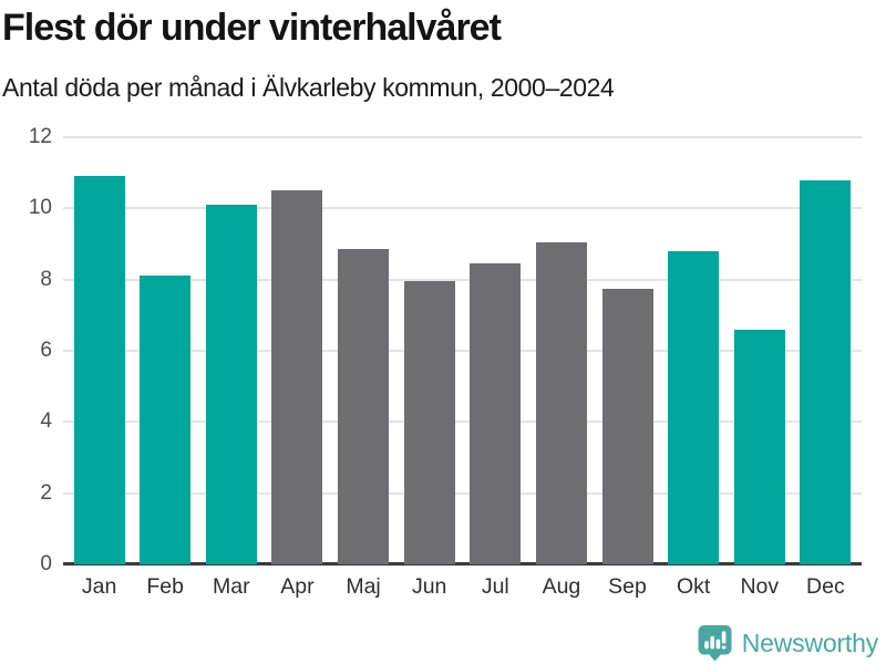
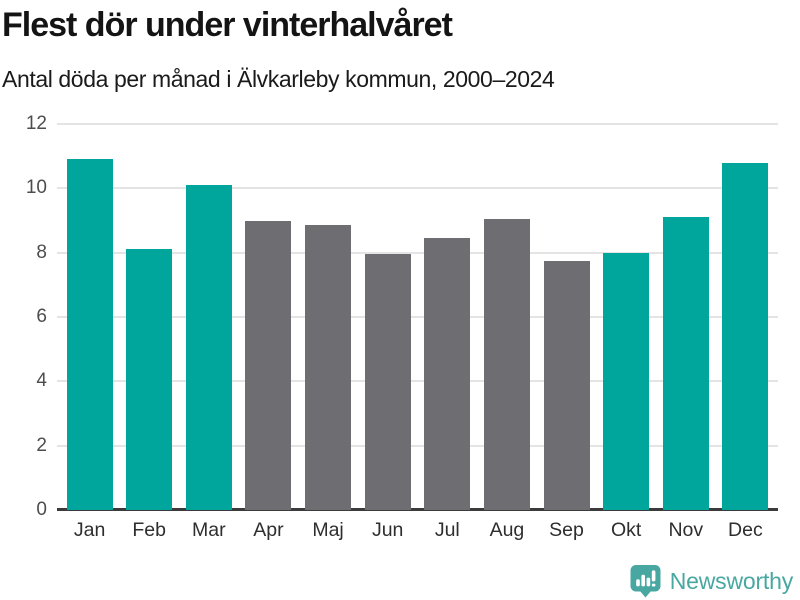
Apr: 10.5 -> 9.0
Okt: 8.8 -> 8.0
Nov: 6.6 -> 9.1
